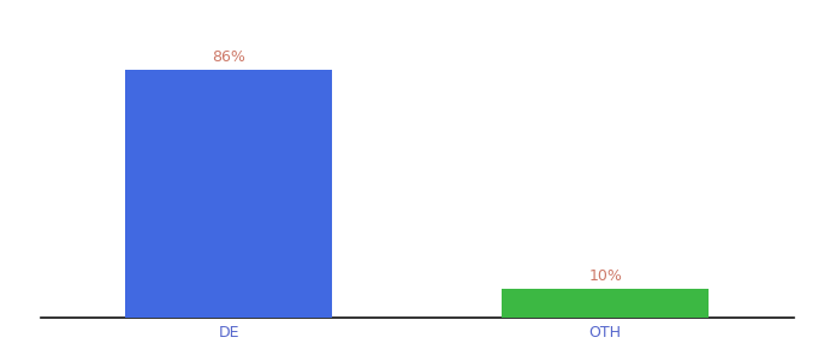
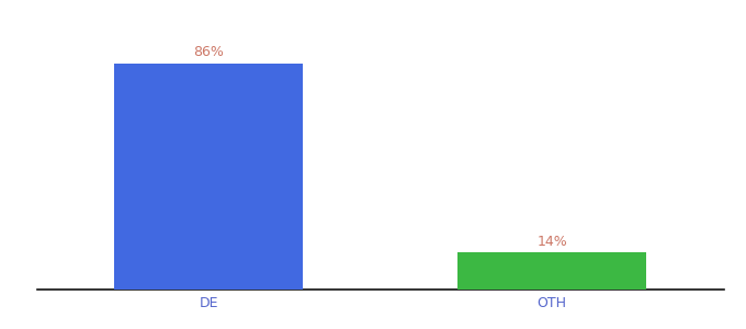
OTH: 10% -> 14%
